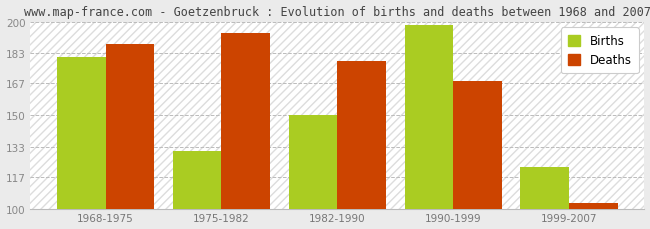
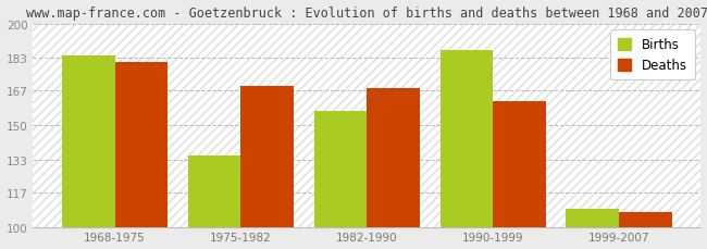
Births/1968-1975: 181 -> 184
Deaths/1968-1975: 188 -> 181
Births/1975-1982: 131 -> 135
Deaths/1975-1982: 194 -> 169
Births/1982-1990: 150 -> 157
Deaths/1982-1990: 179 -> 168
Births/1990-1999: 198 -> 187
Deaths/1990-1999: 168 -> 162
Births/1999-2007: 122 -> 109
Deaths/1999-2007: 103 -> 107
